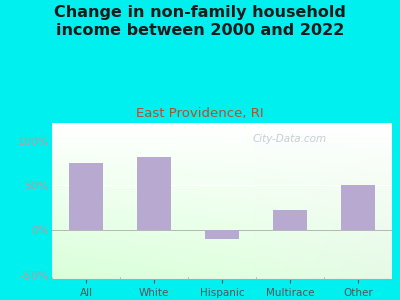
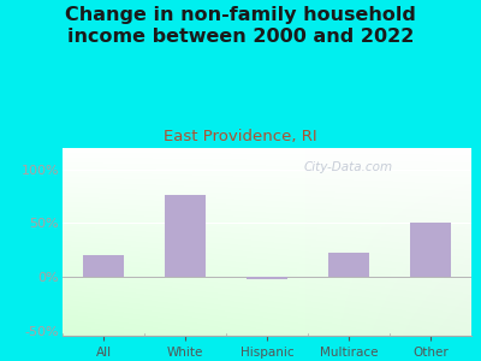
All: 75% -> 20%
White: 82% -> 76%
Hispanic: -10% -> -2%
